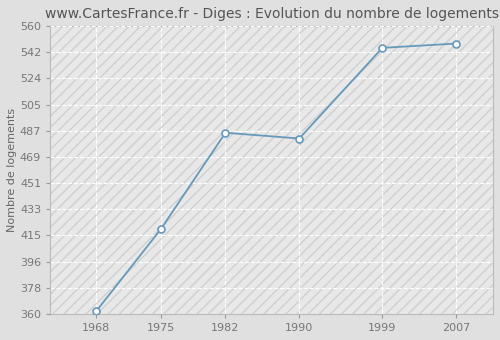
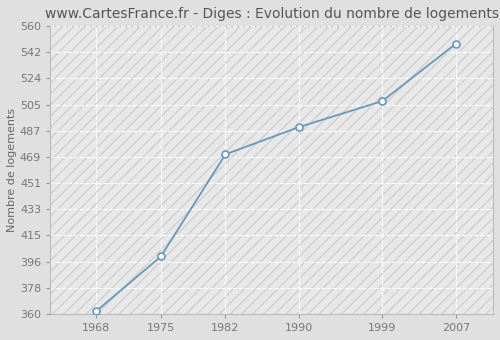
1975: 419 -> 400
1982: 486 -> 471
1990: 482 -> 490
1999: 545 -> 508
